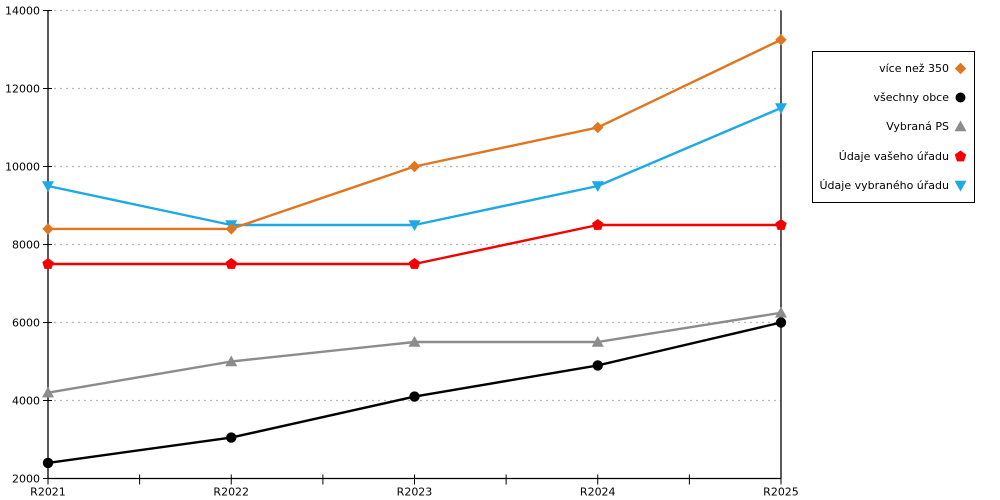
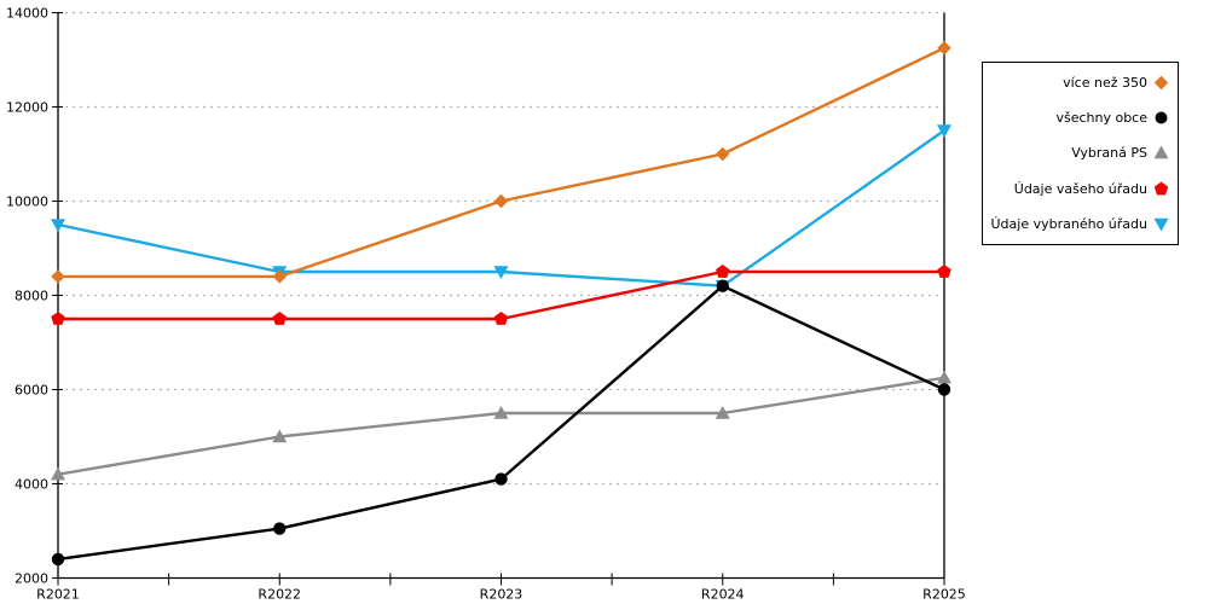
všechny obce/R2024: 4900 -> 8200
Údaje vybraného úřadu/R2024: 9500 -> 8200
